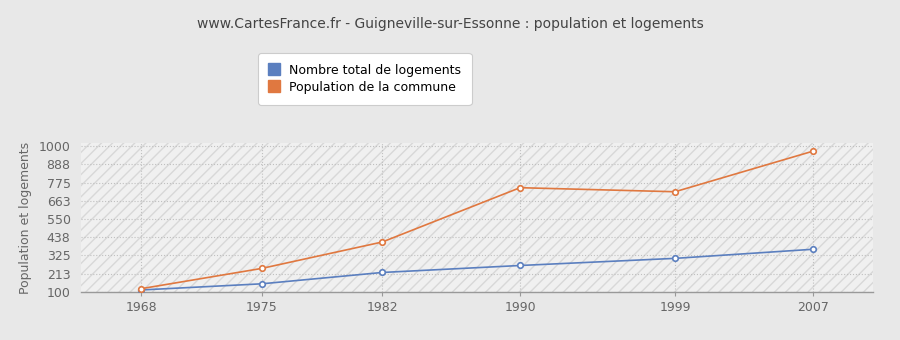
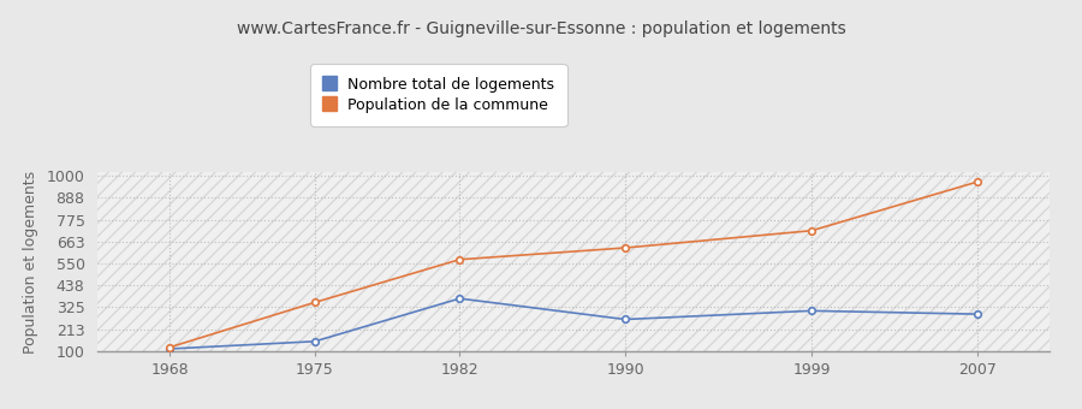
Population de la commune/1975: 240 -> 350
Nombre total de logements/1982: 220 -> 370
Population de la commune/1982: 410 -> 570
Population de la commune/1990: 740 -> 630
Nombre total de logements/2007: 360 -> 290
